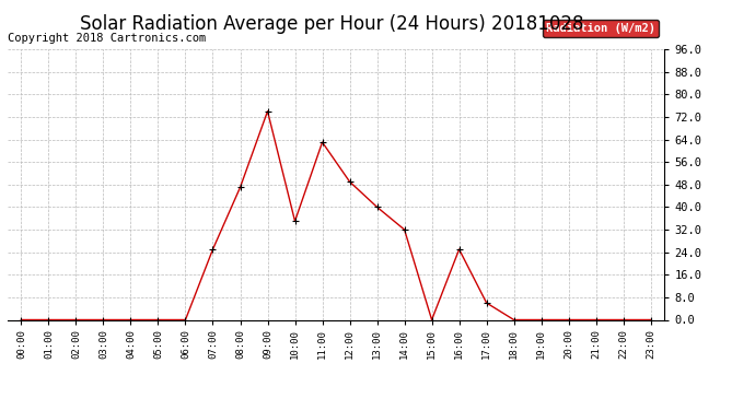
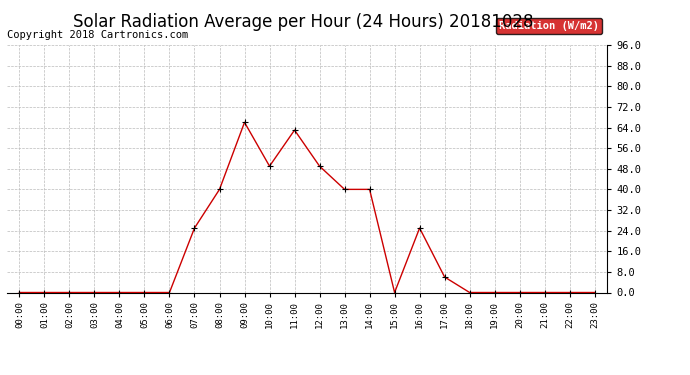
08:00: 47 -> 40
09:00: 74 -> 66
10:00: 35 -> 49
14:00: 32 -> 40
